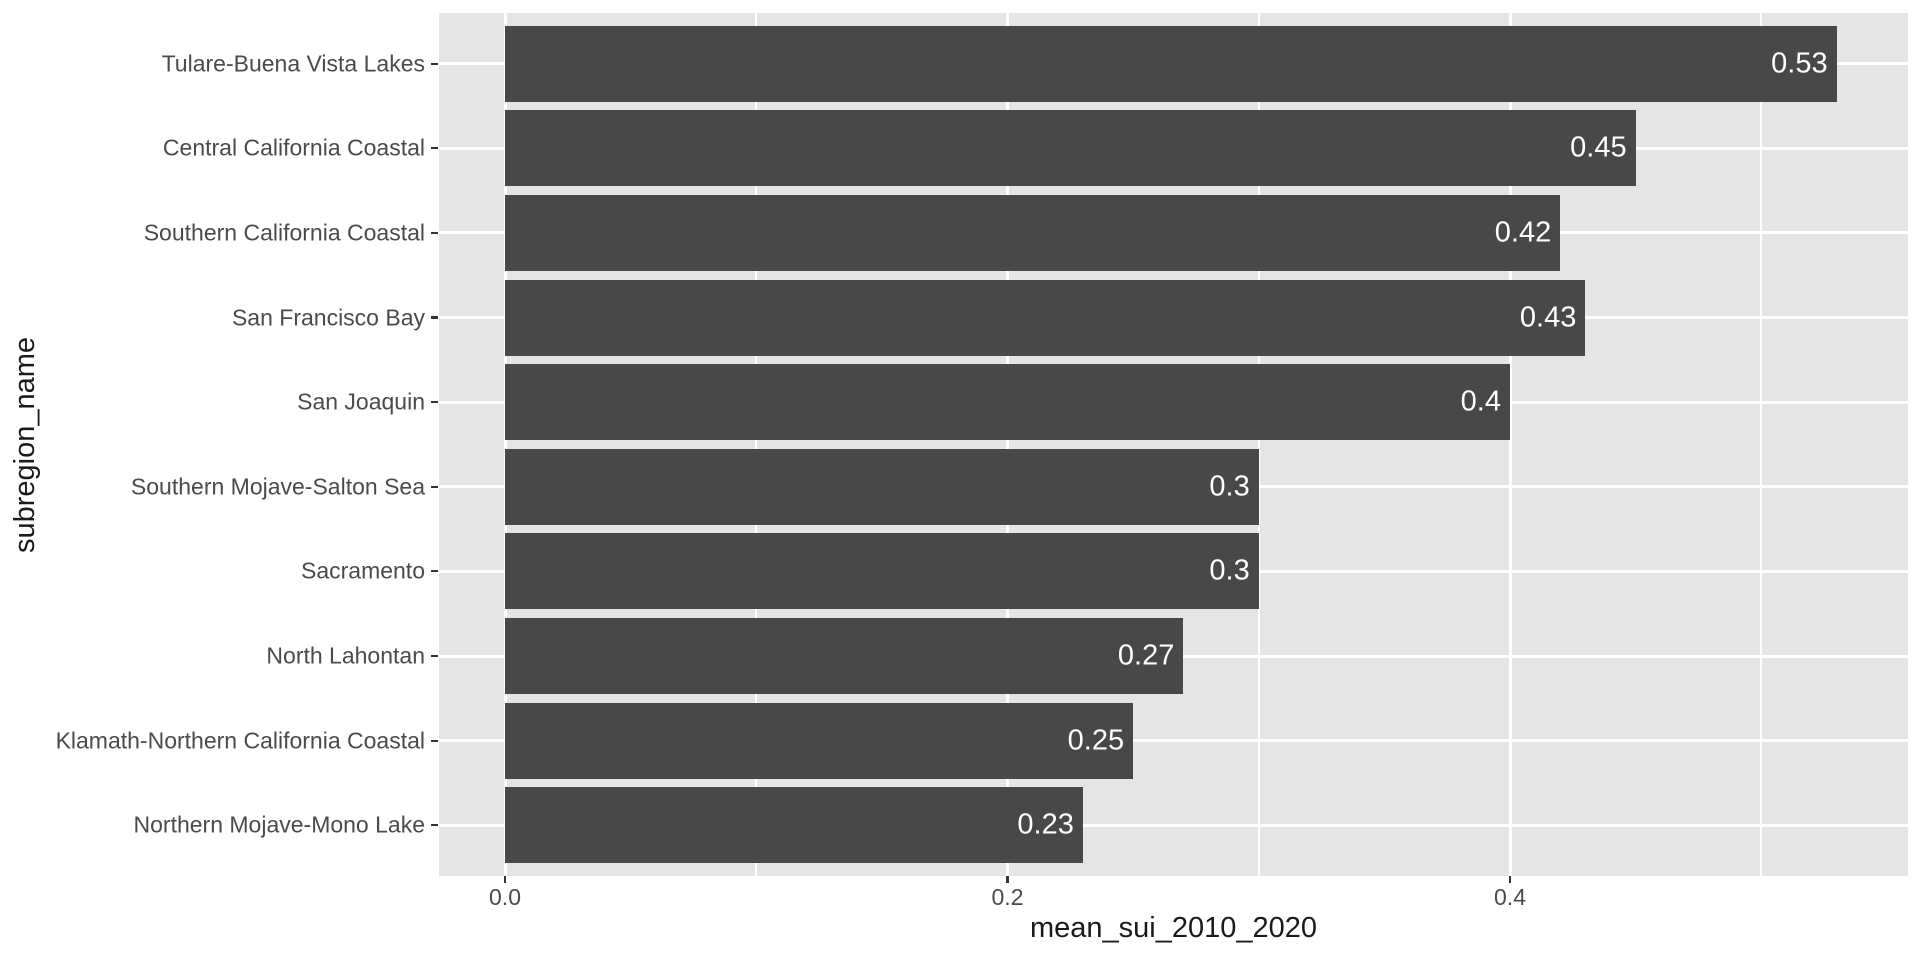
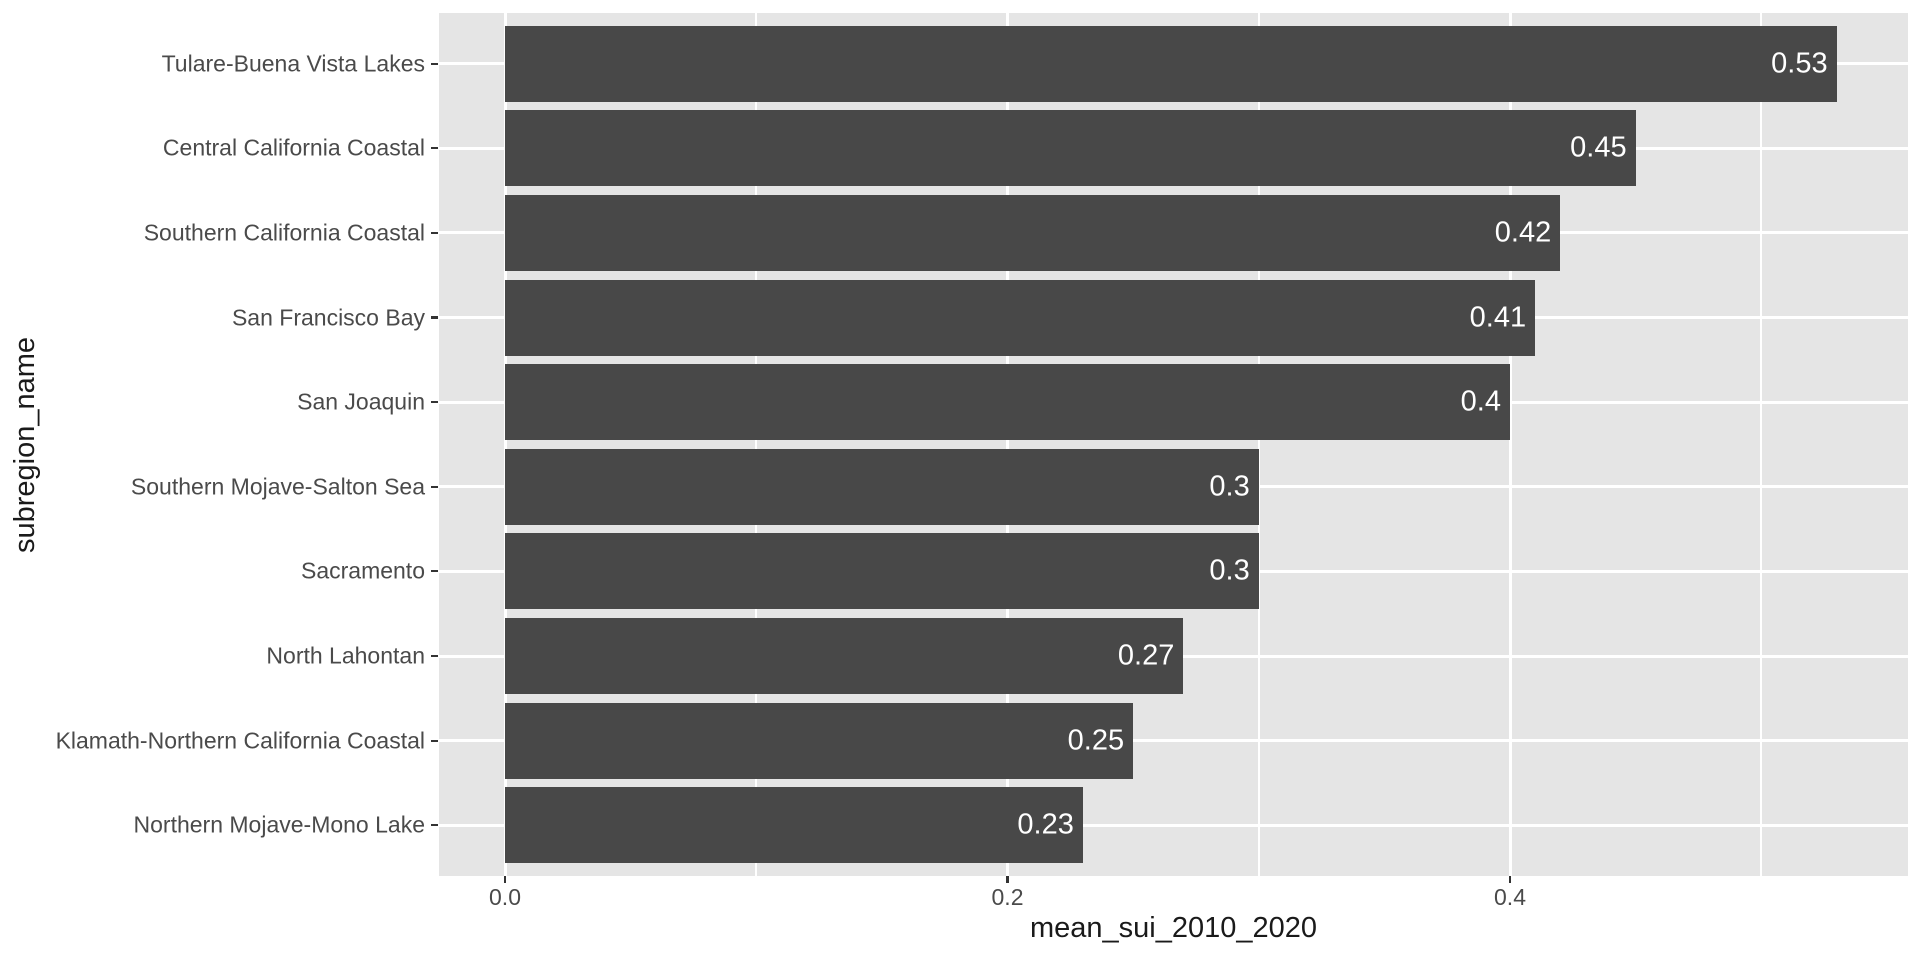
San Francisco Bay: 0.43 -> 0.41
